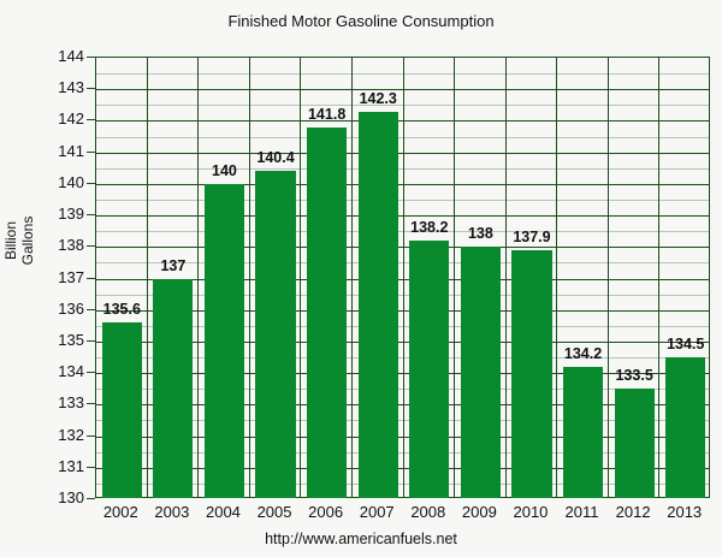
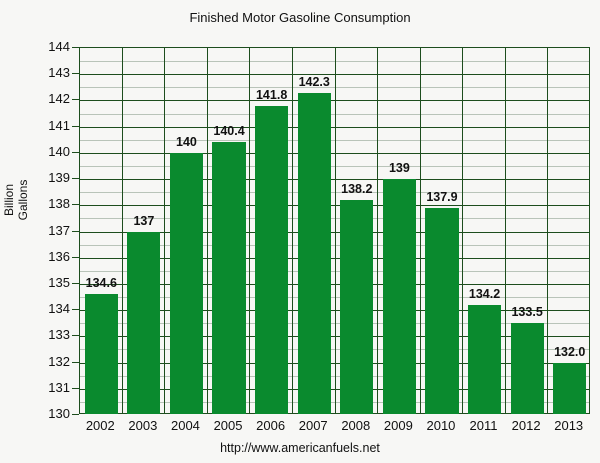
2002: 135.6 -> 134.6
2009: 138 -> 139
2013: 134.5 -> 132.0
